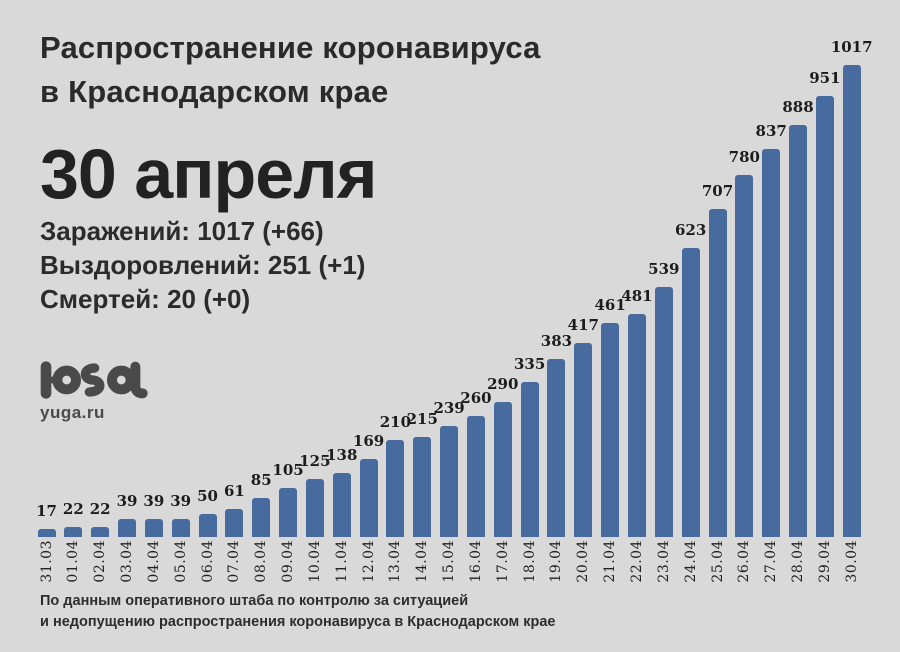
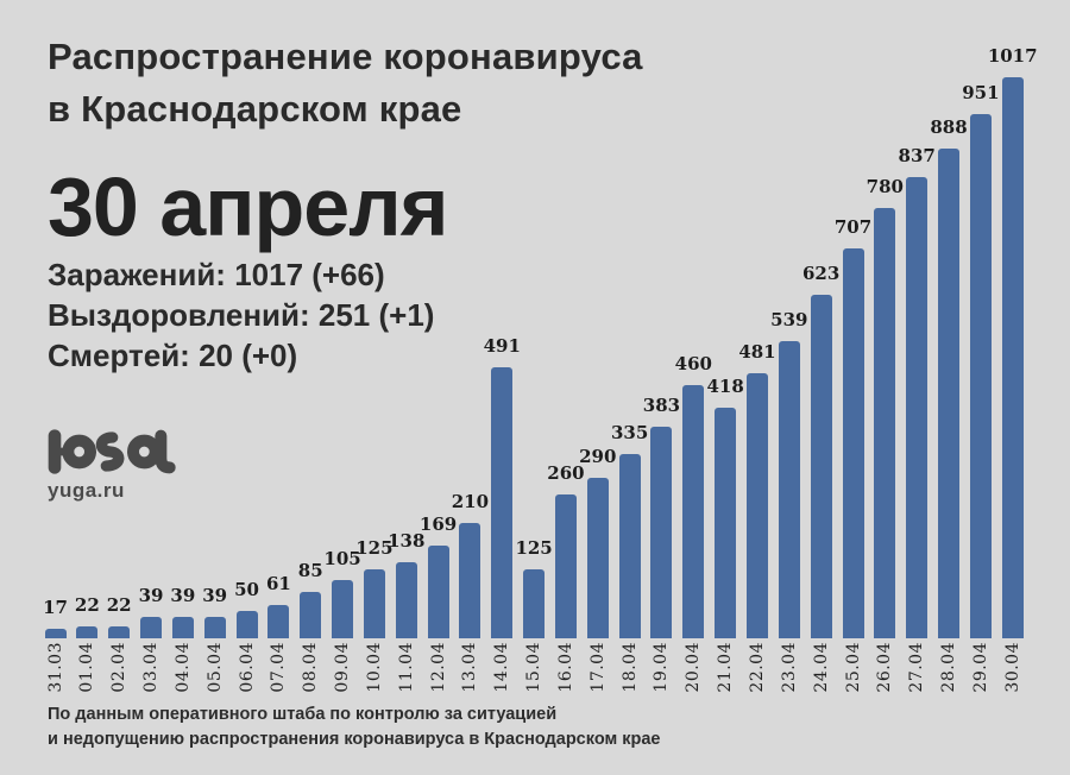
14.04: 215 -> 491
15.04: 239 -> 125
20.04: 417 -> 460
21.04: 461 -> 418
